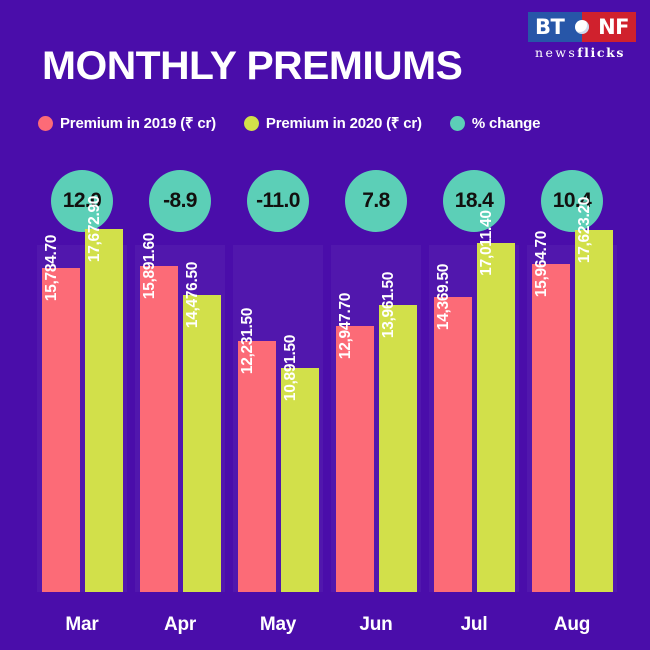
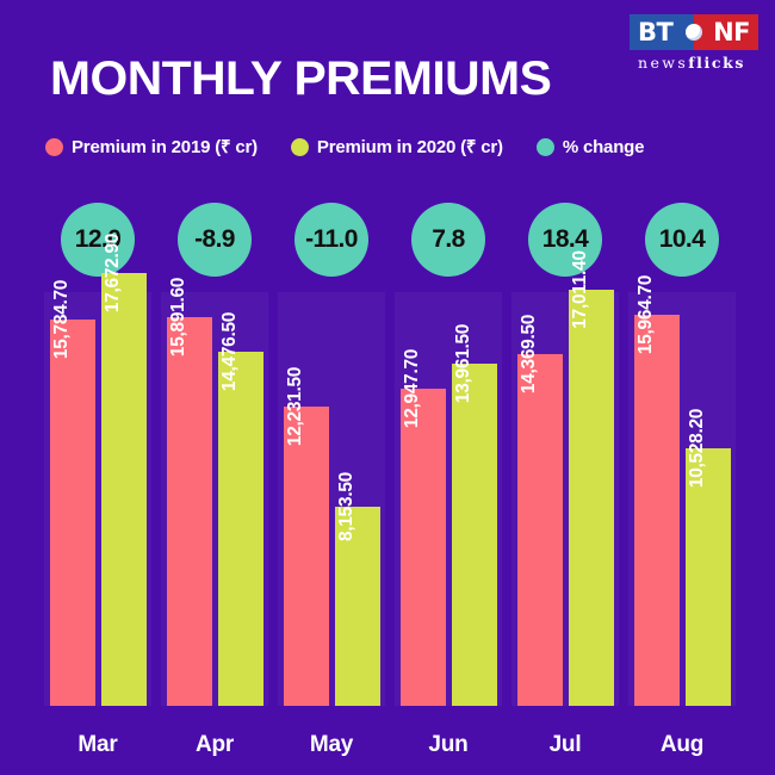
Premium in 2020 (₹ cr)/May: 10,891.50 -> 8,153.50
Premium in 2020 (₹ cr)/Aug: 17,623.20 -> 10,528.20
